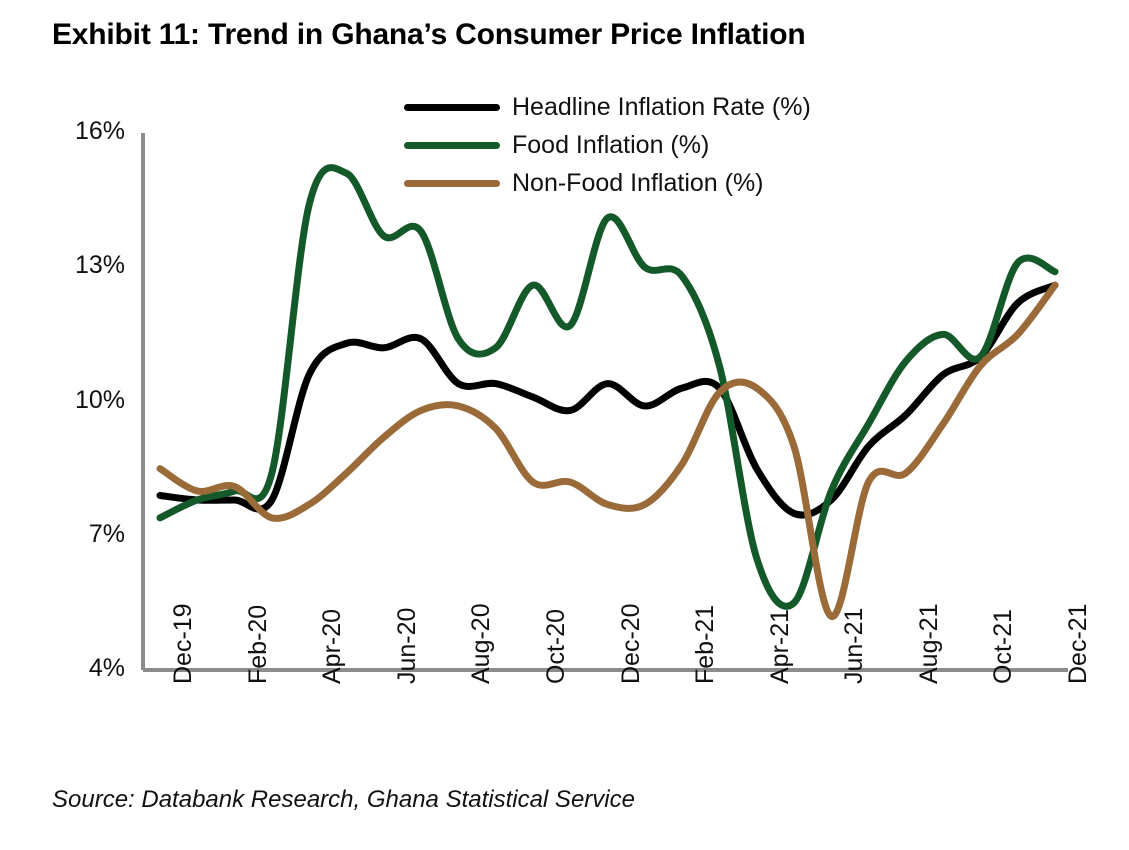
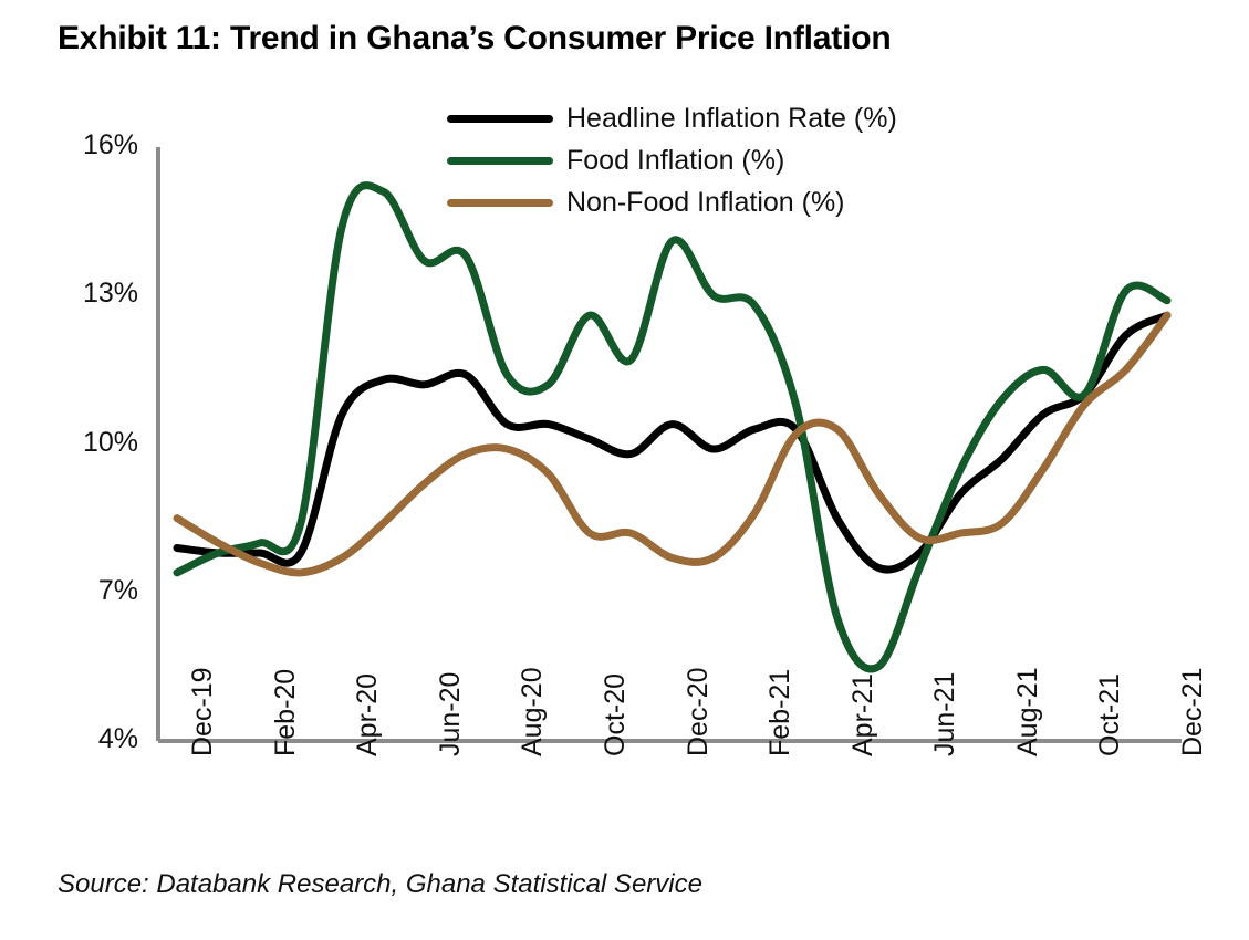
Non-Food Inflation (%)/Feb-20: 8.1% -> 7.6%
Food Inflation (%)/Jun-21: 8.0% -> 7.5%
Non-Food Inflation (%)/Jun-21: 5.2% -> 8.1%
